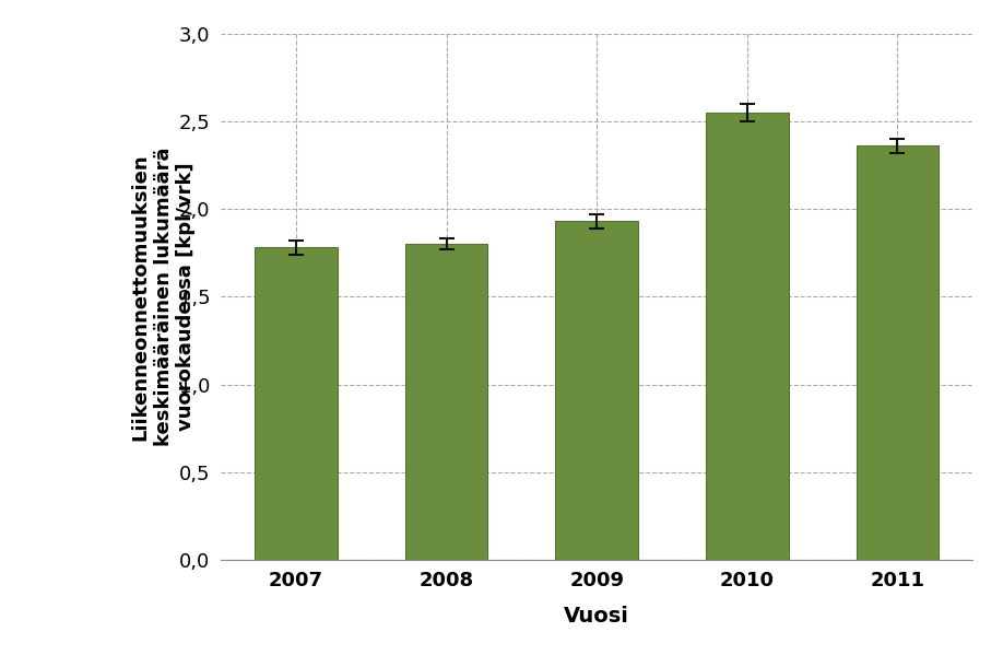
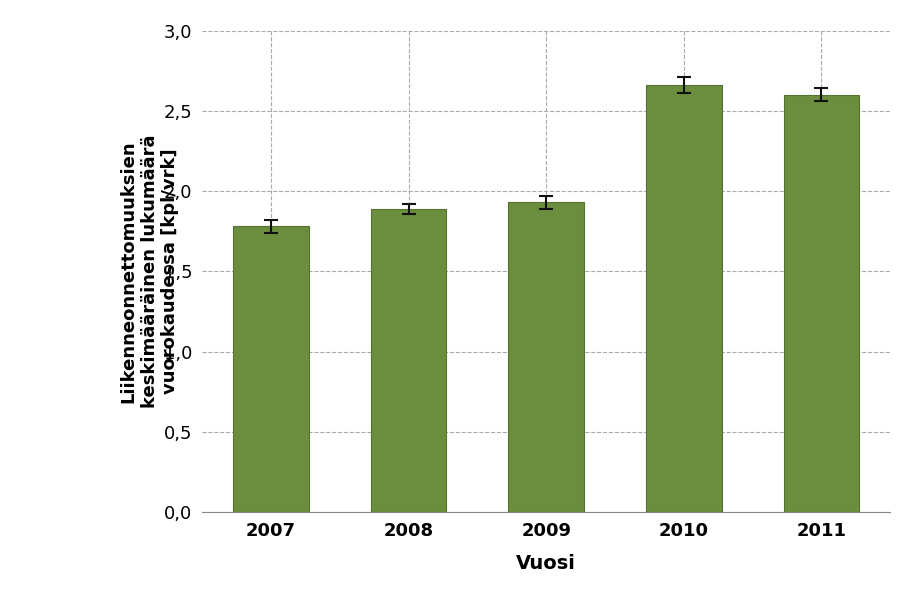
2008: 1,80 -> 1,89
2010: 2,55 -> 2,66
2011: 2,36 -> 2,60
